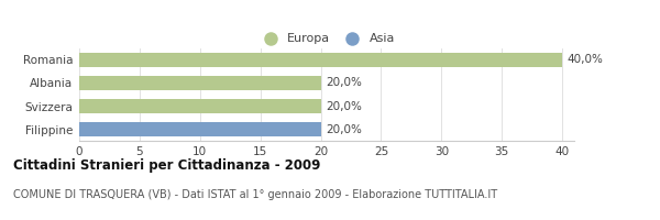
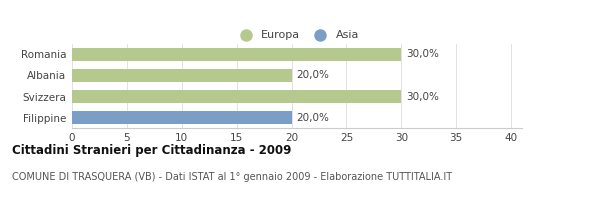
Romania: 40,0% -> 30,0%
Svizzera: 20,0% -> 30,0%
